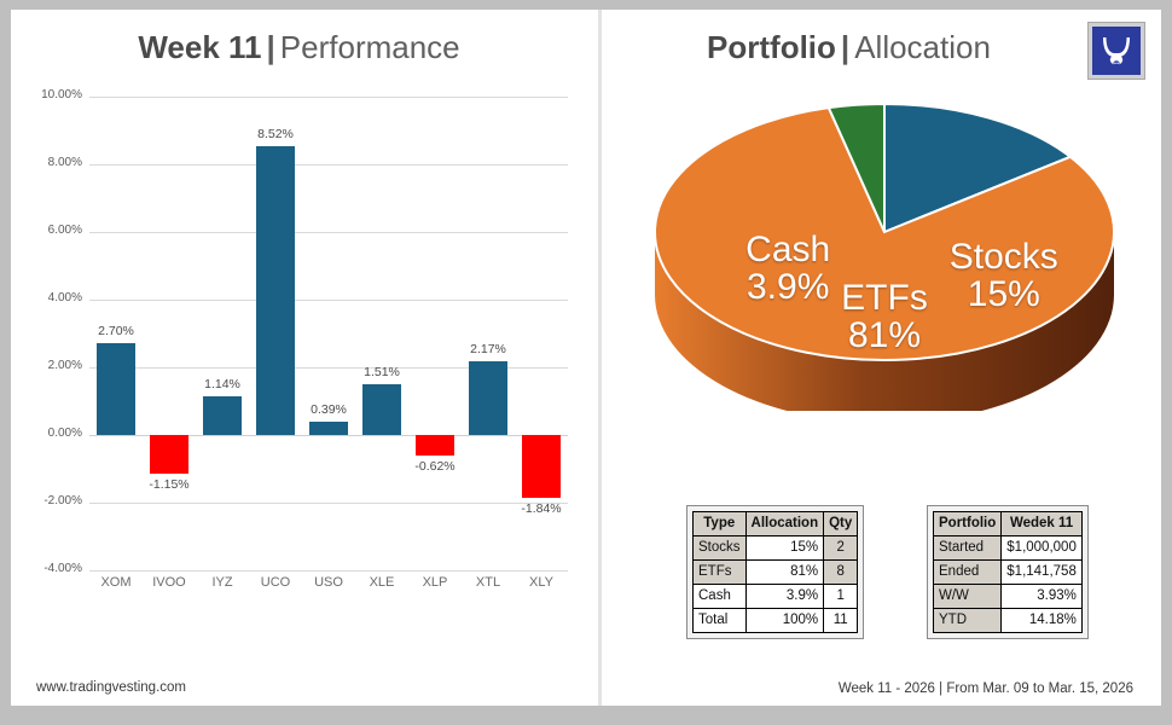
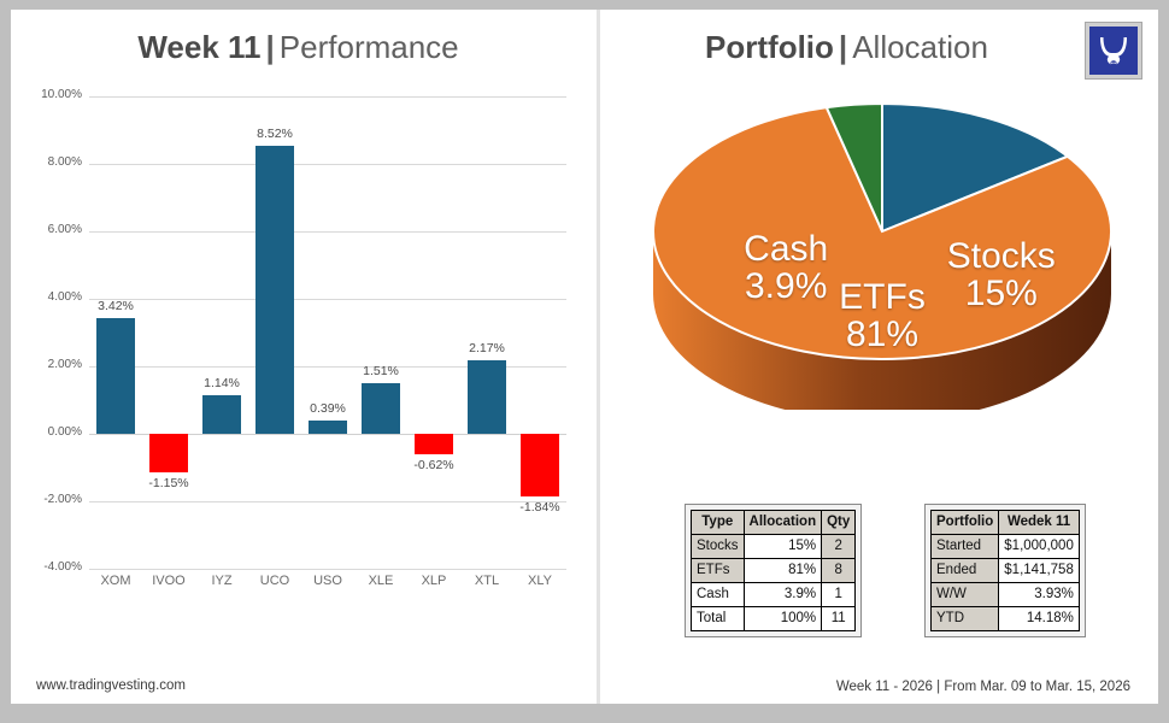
Week 11 | Performance/XOM: 2.70% -> 3.42%
